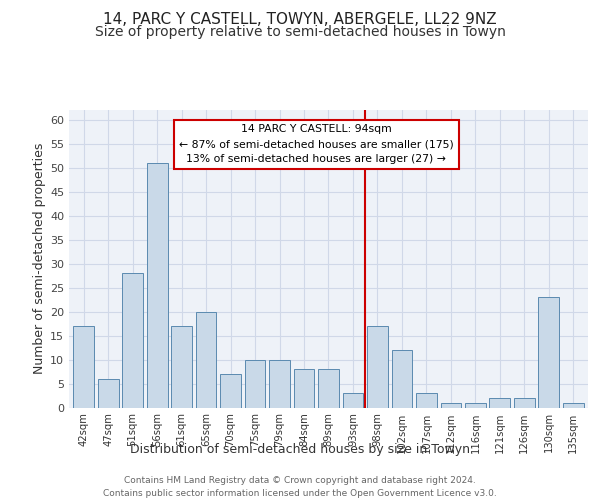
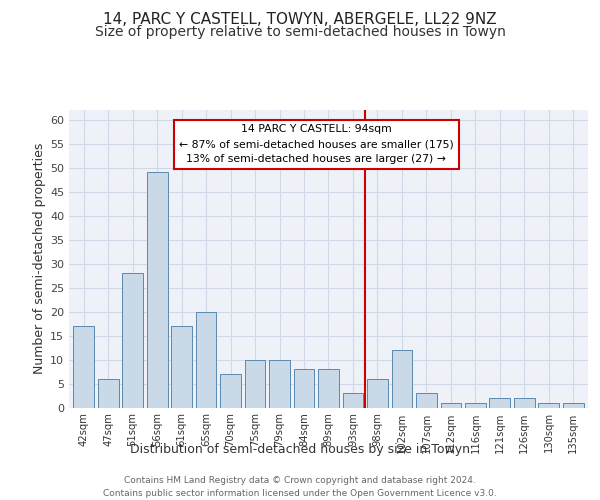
56sqm: 51 -> 49
98sqm: 17 -> 6
130sqm: 23 -> 1
